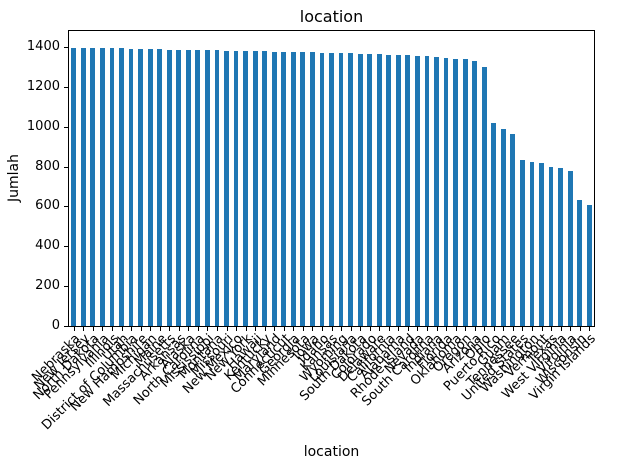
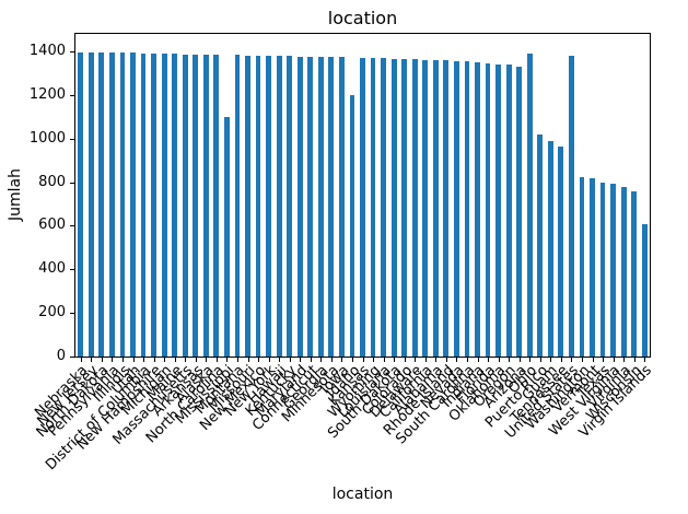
Mississippi: 1380 -> 1100
Idaho: 1370 -> 1200
Ohio: 1300 -> 1390
United States: 840 -> 1380
Wisconsin: 630 -> 760
